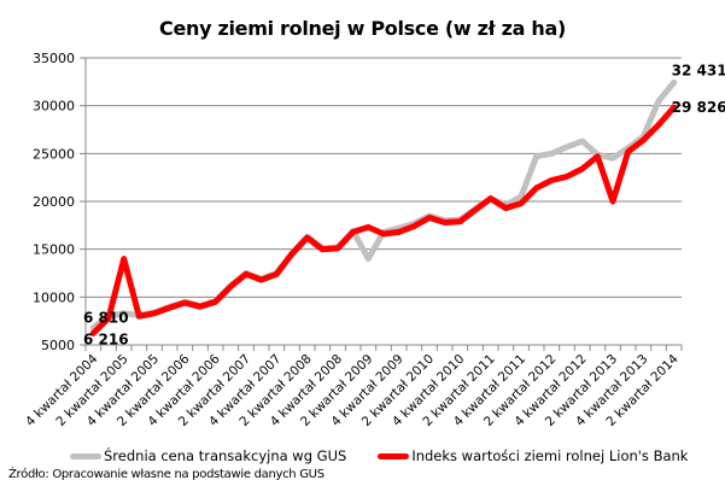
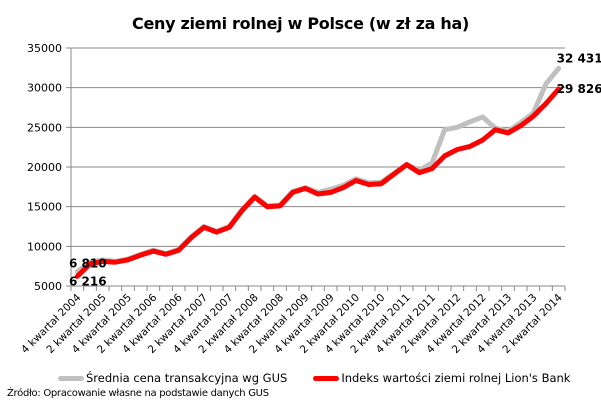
Indeks wartości ziemi rolnej Lion's Bank/2 kwartał 2005: 14000 -> 8000
Średnia cena transakcyjna wg GUS/2 kwartał 2009: 14000 -> 17000
Indeks wartości ziemi rolnej Lion's Bank/2 kwartał 2013: 20000 -> 24000
